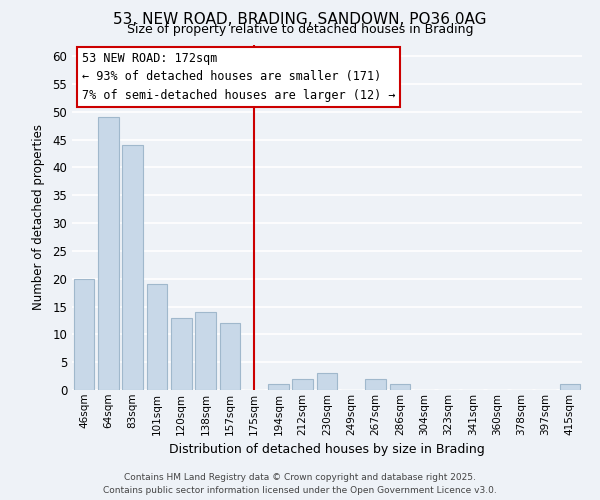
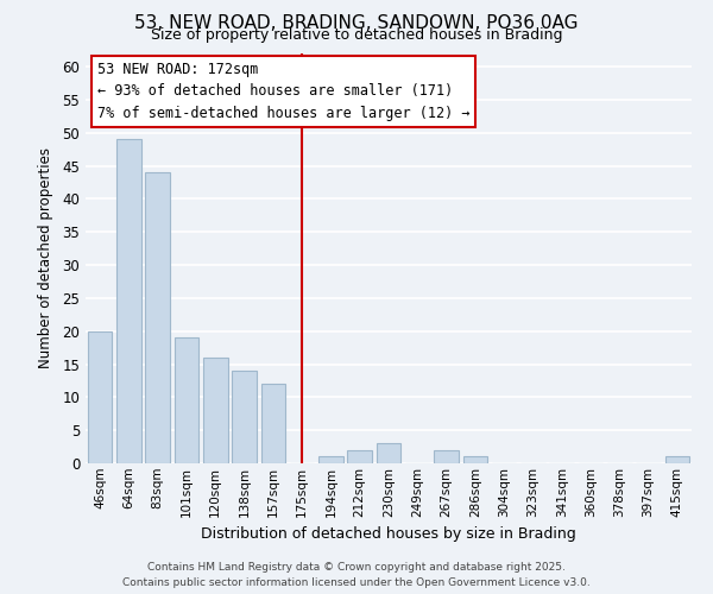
120sqm: 13 -> 16
